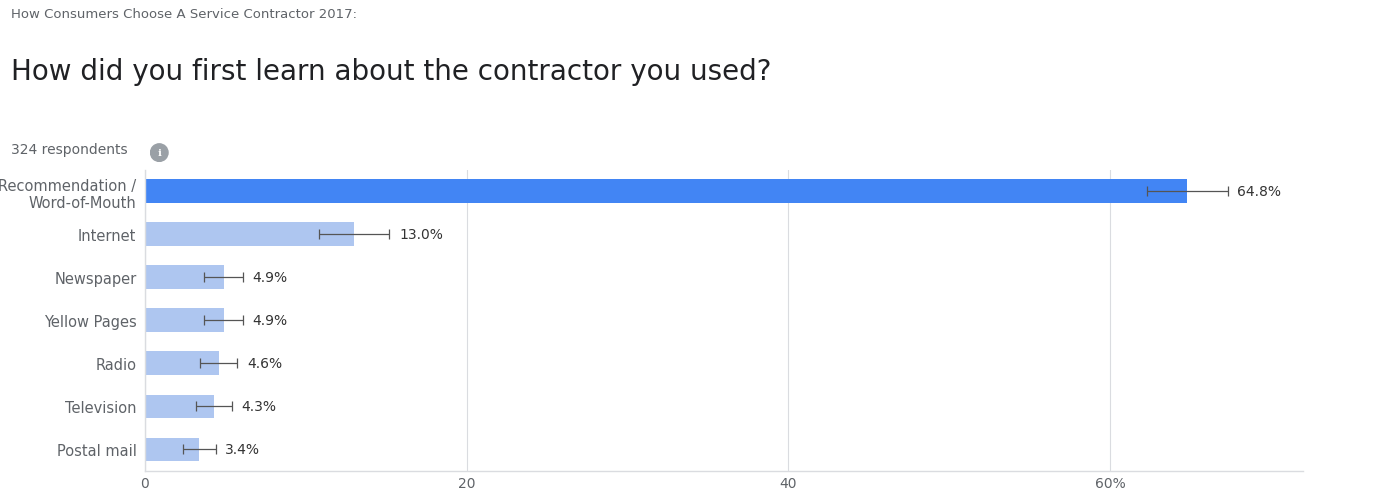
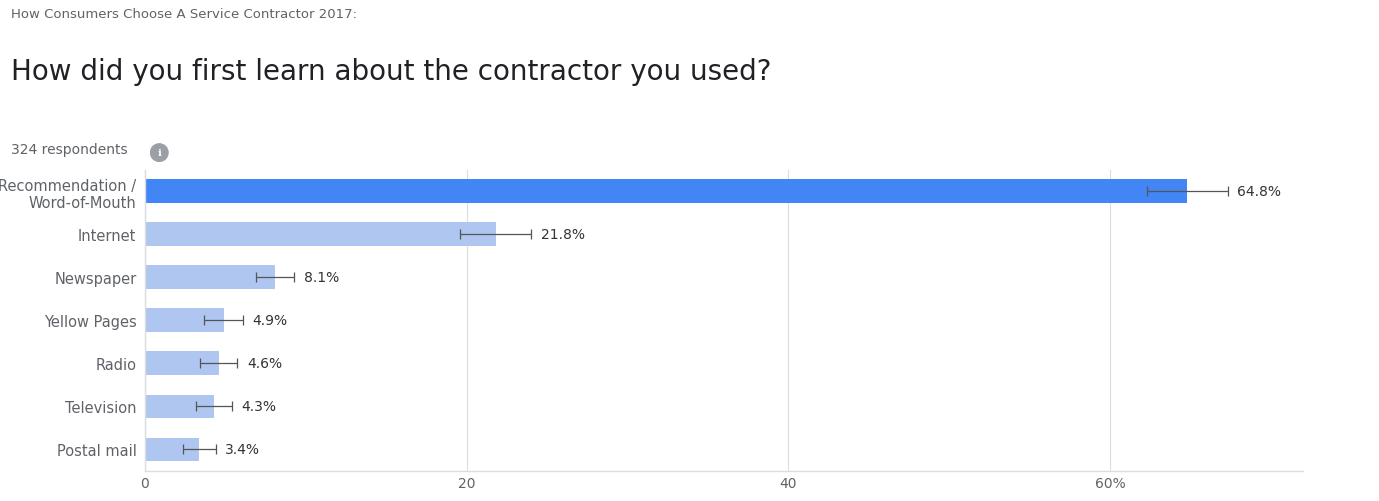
Internet: 13.0% -> 21.8%
Newspaper: 4.9% -> 8.1%
